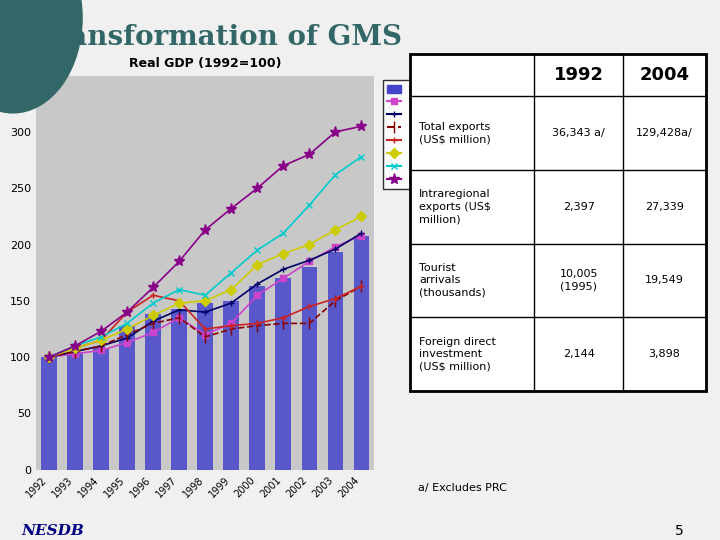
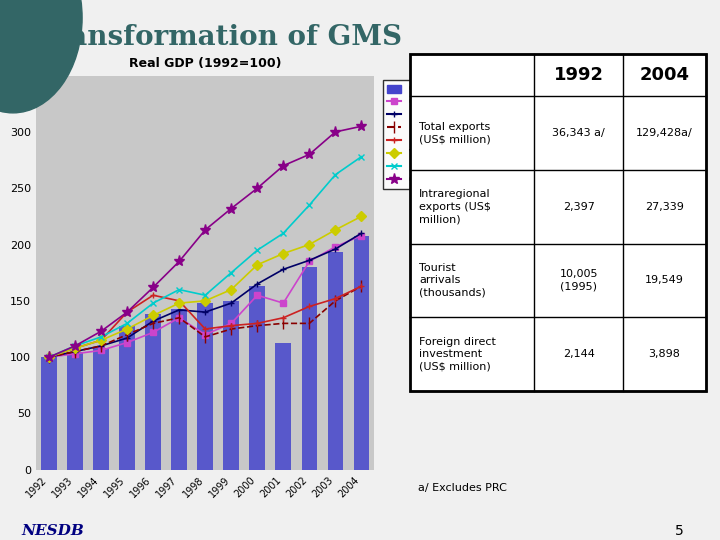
GMS/2001: 170 -> 113
Cambodia/2001: 170 -> 148
